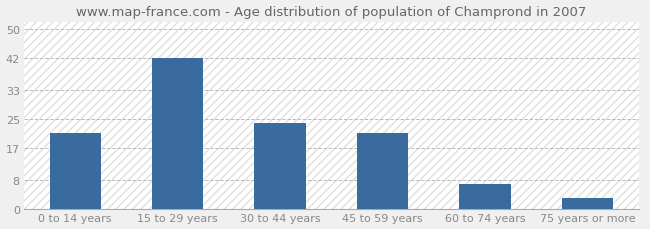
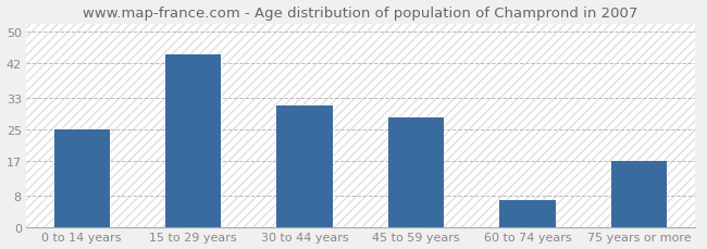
0 to 14 years: 21 -> 25
15 to 29 years: 42 -> 44
30 to 44 years: 24 -> 31
45 to 59 years: 21 -> 28
75 years or more: 3 -> 17
